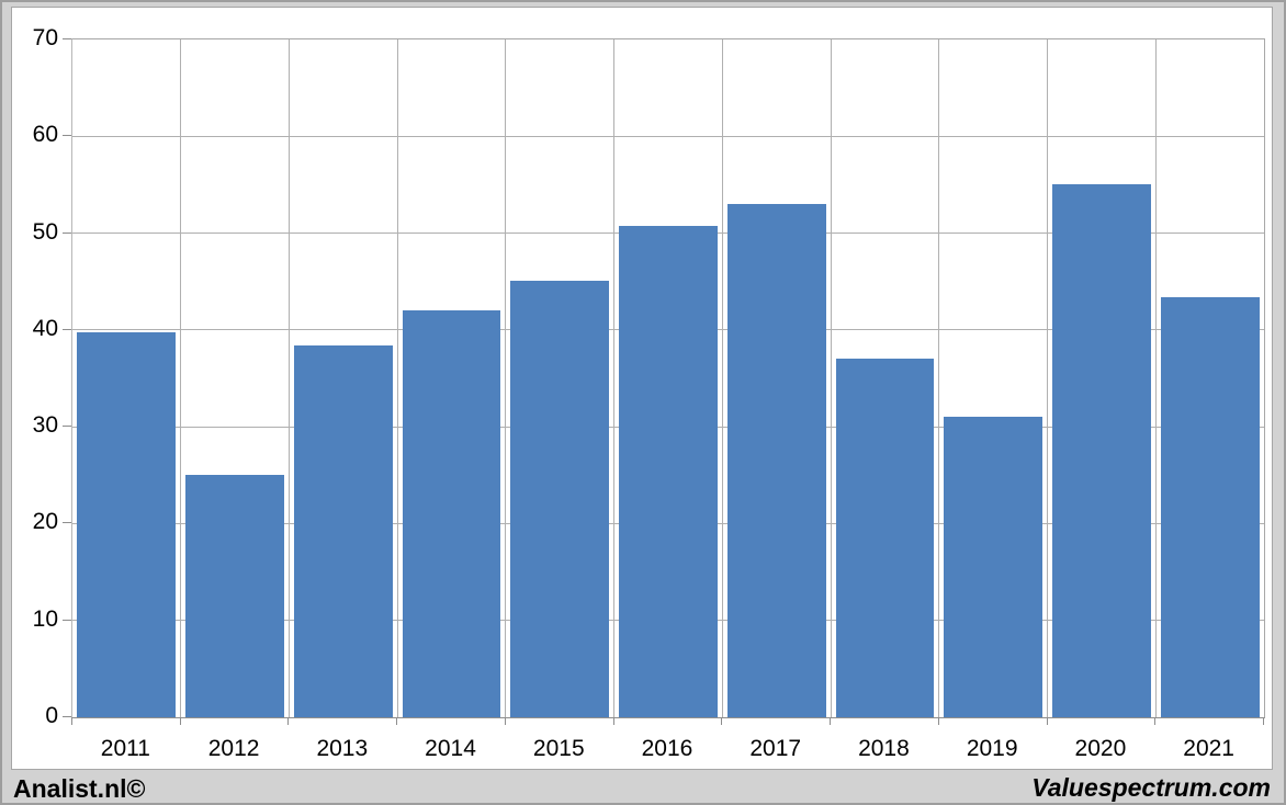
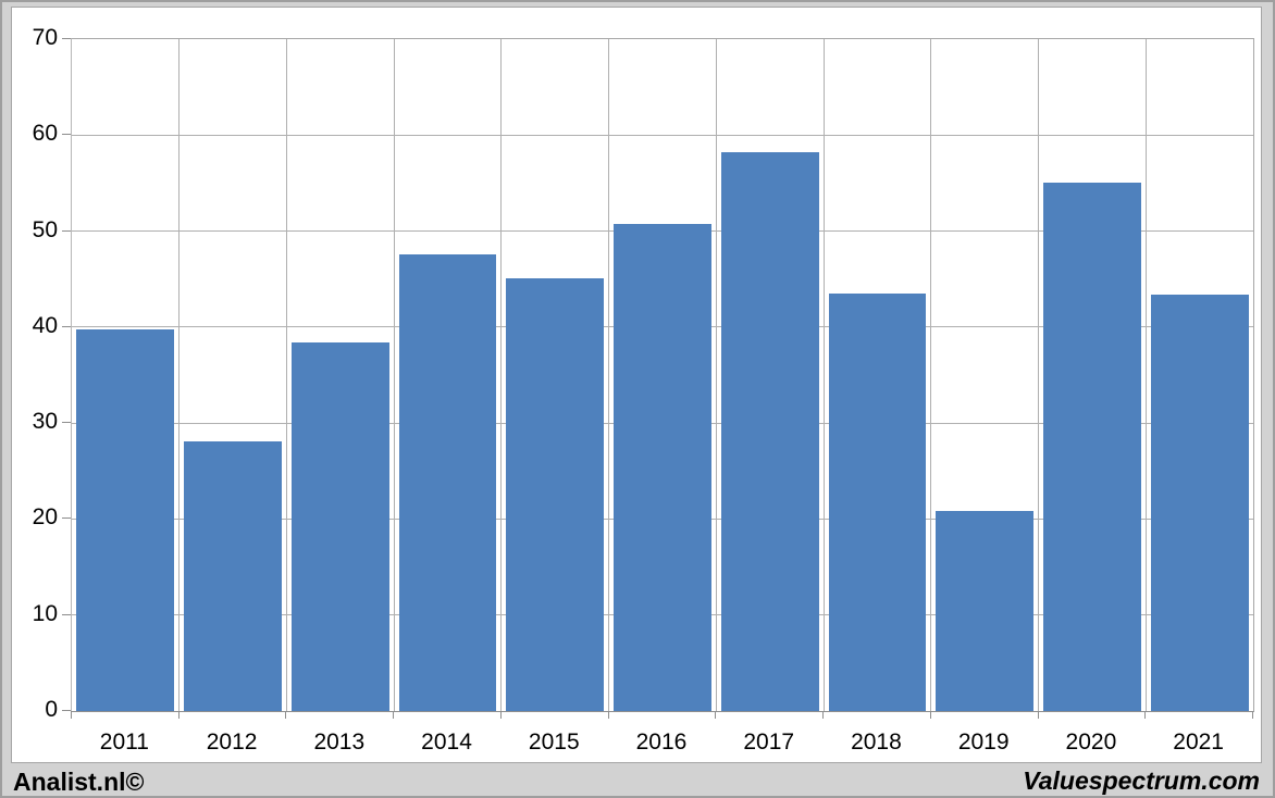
2012: 25 -> 28
2014: 42 -> 48
2017: 53 -> 58
2018: 37 -> 44
2019: 31 -> 21
